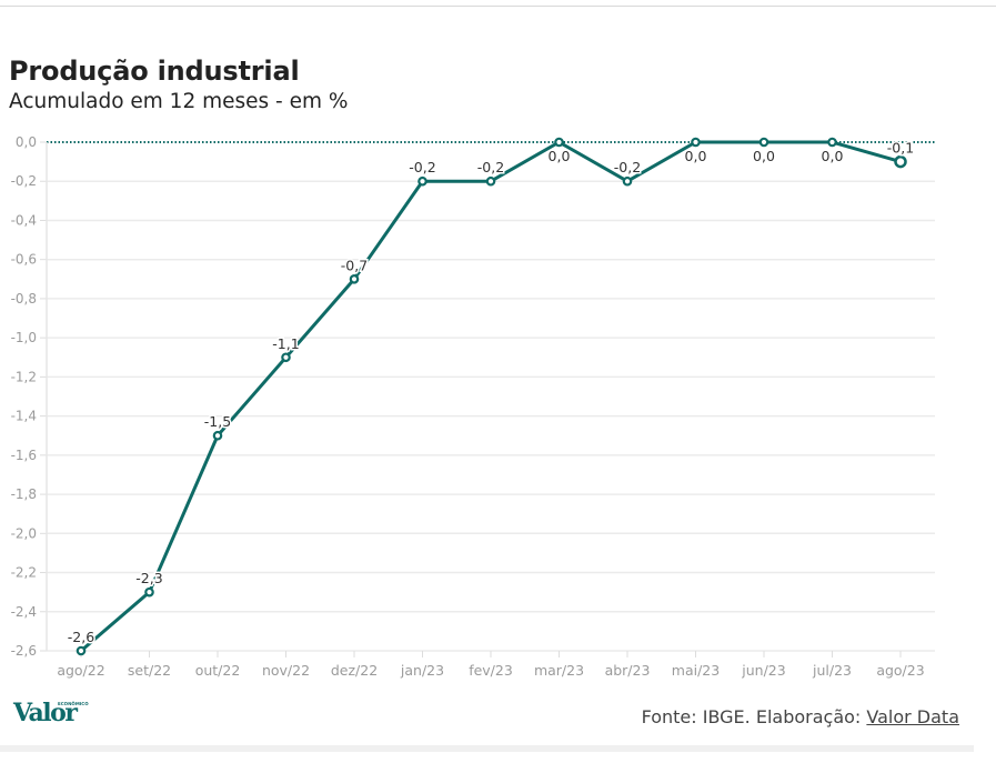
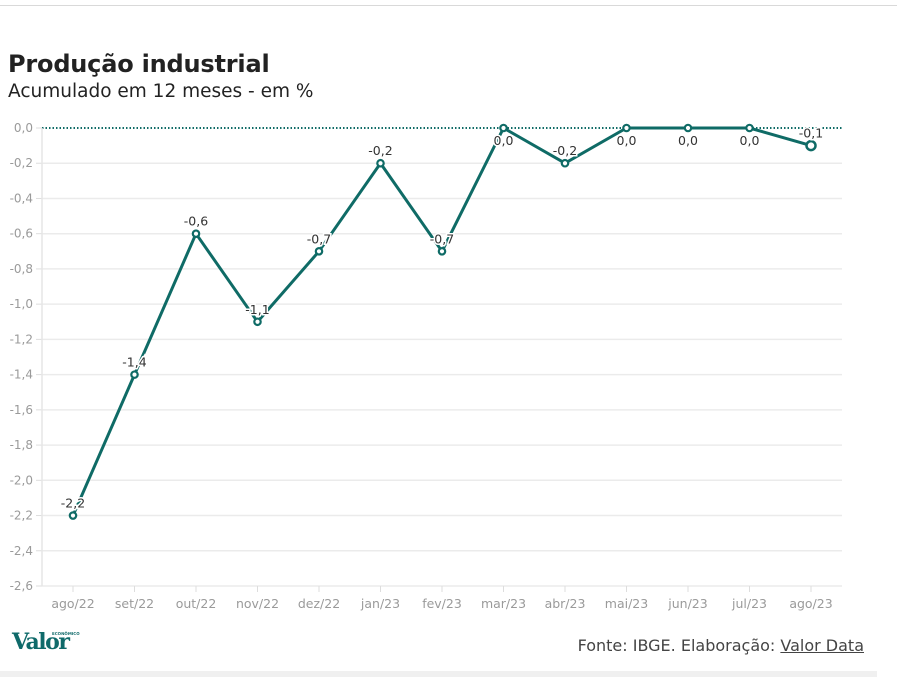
ago/22: -2,6 -> -2,2
set/22: -2,3 -> -1,4
out/22: -1,5 -> -0,6
fev/23: -0,2 -> -0,7
